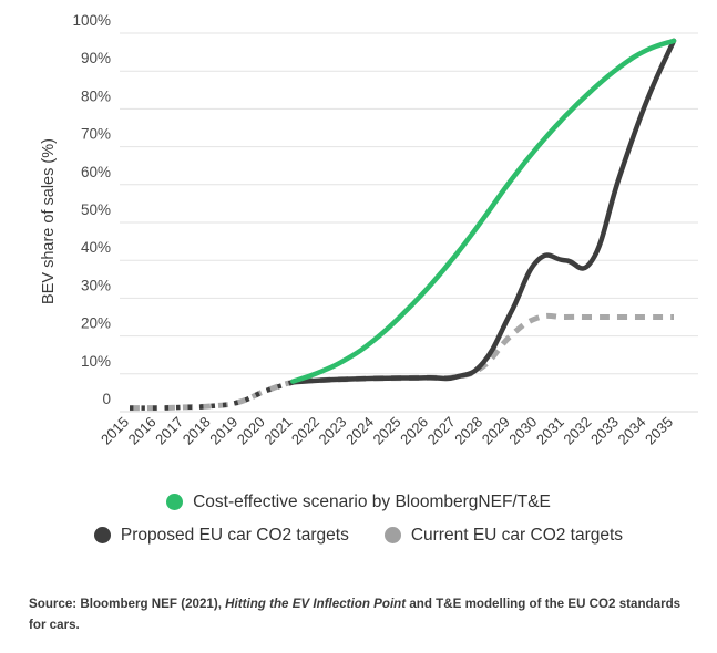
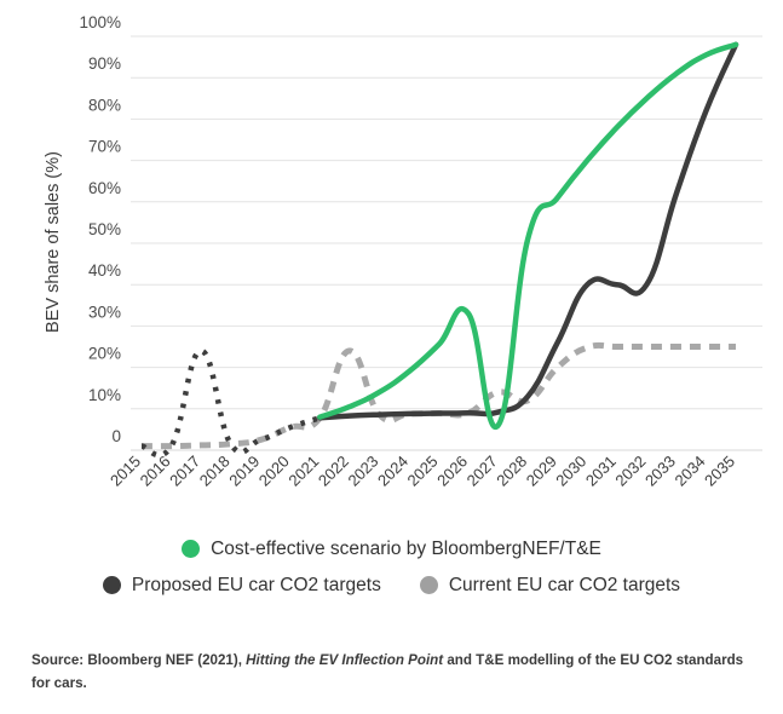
Proposed EU car CO2 targets/2017: 1% -> 24%
Current EU car CO2 targets/2022: 8% -> 24%
Cost-effective scenario by BloombergNEF/T&E/2027: 42% -> 6%
Current EU car CO2 targets/2027: 9% -> 14%
